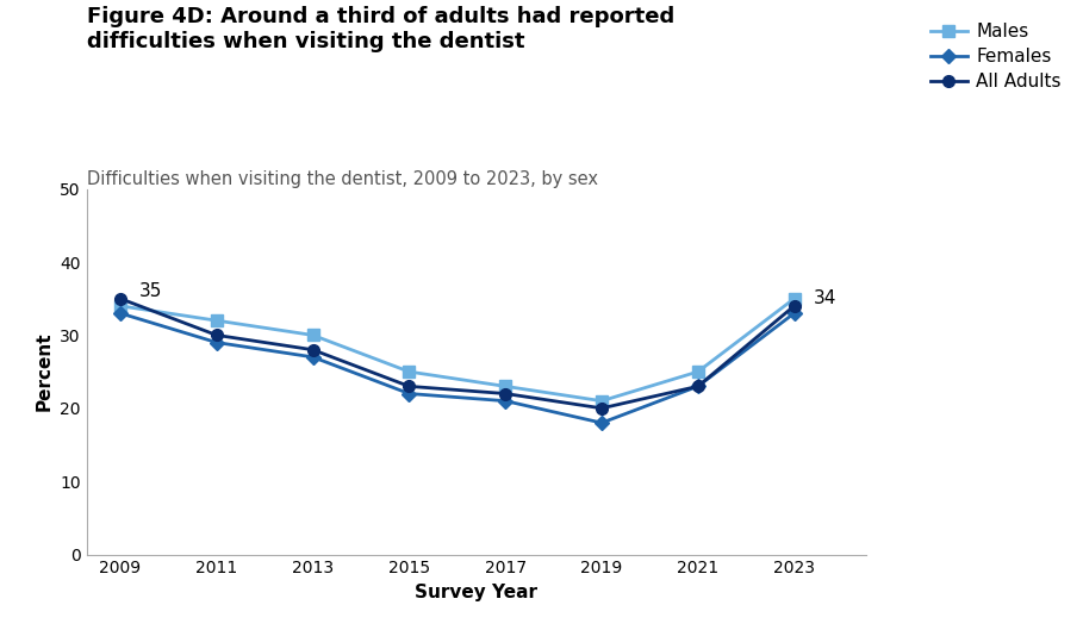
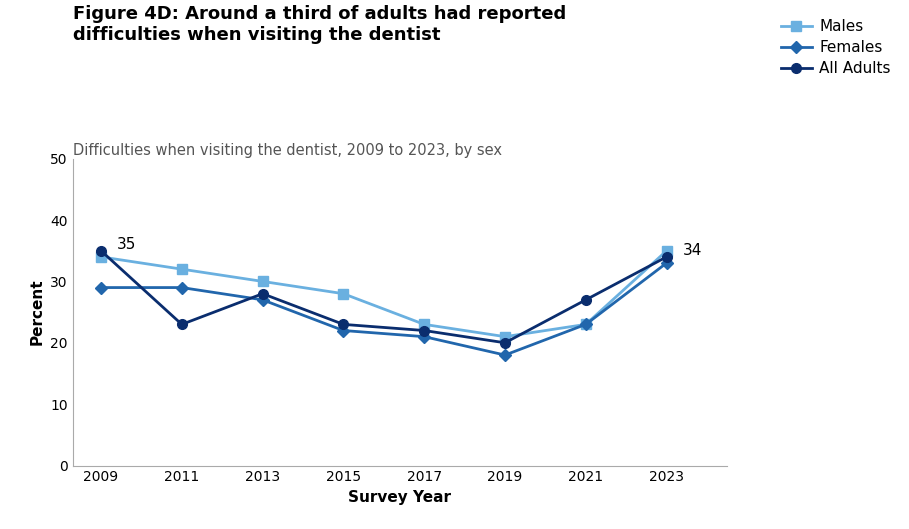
Females/2009: 33 -> 29
All Adults/2011: 30 -> 23
Males/2015: 25 -> 28
Males/2021: 25 -> 23
All Adults/2021: 23 -> 27
